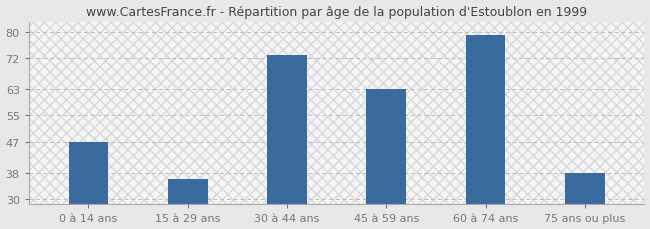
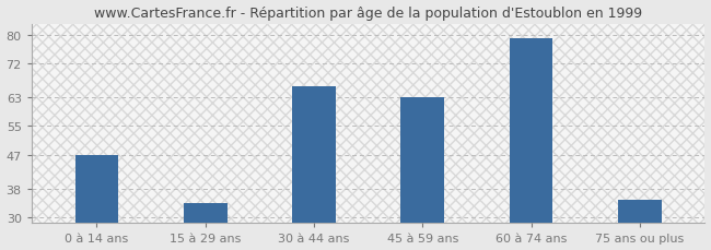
15 à 29 ans: 36 -> 34
30 à 44 ans: 73 -> 66
75 ans ou plus: 38 -> 35
